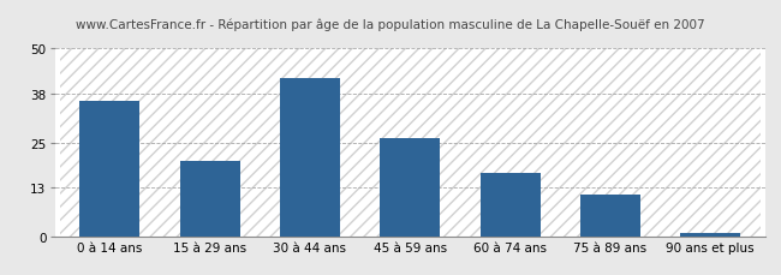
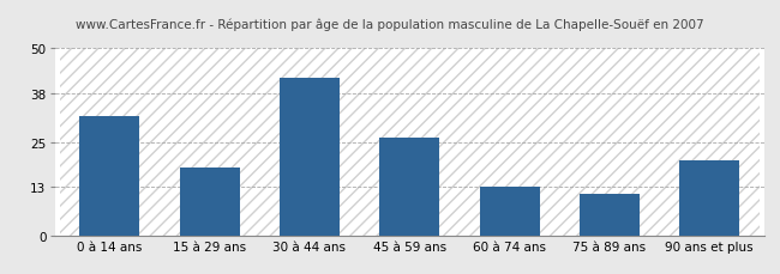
0 à 14 ans: 36 -> 32
15 à 29 ans: 20 -> 18
60 à 74 ans: 17 -> 13
90 ans et plus: 1 -> 20
